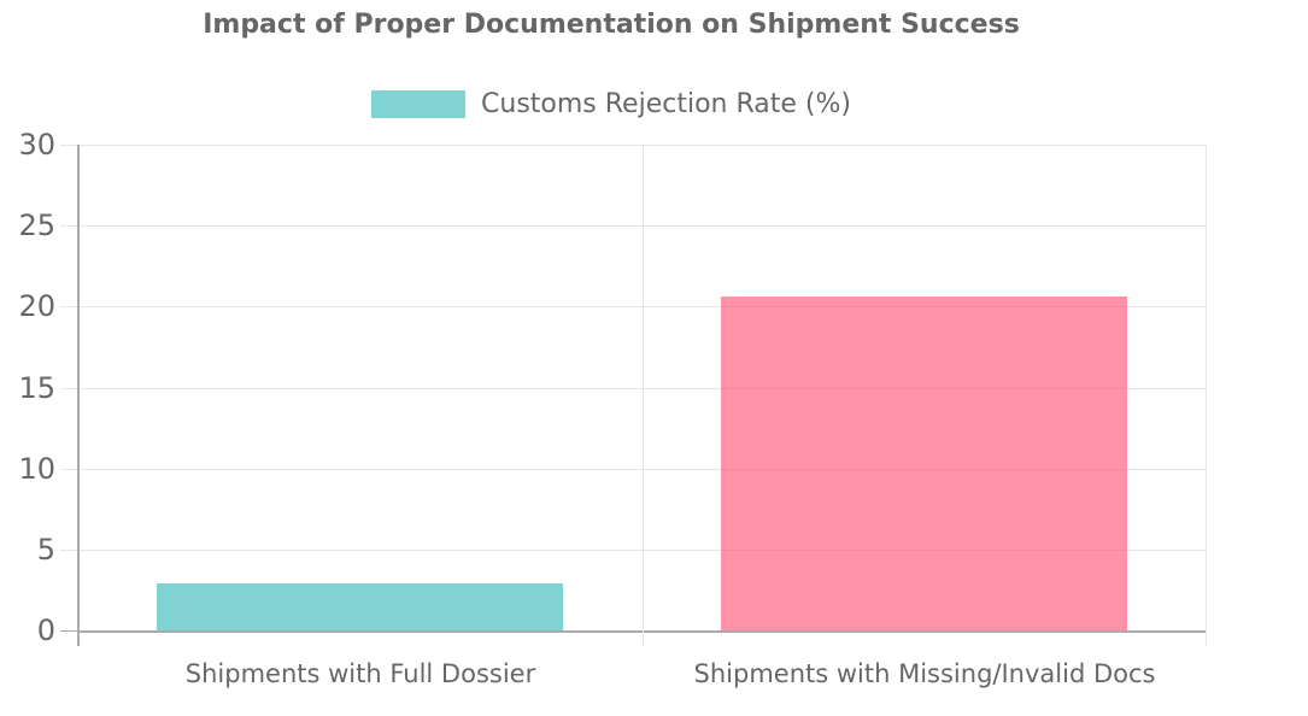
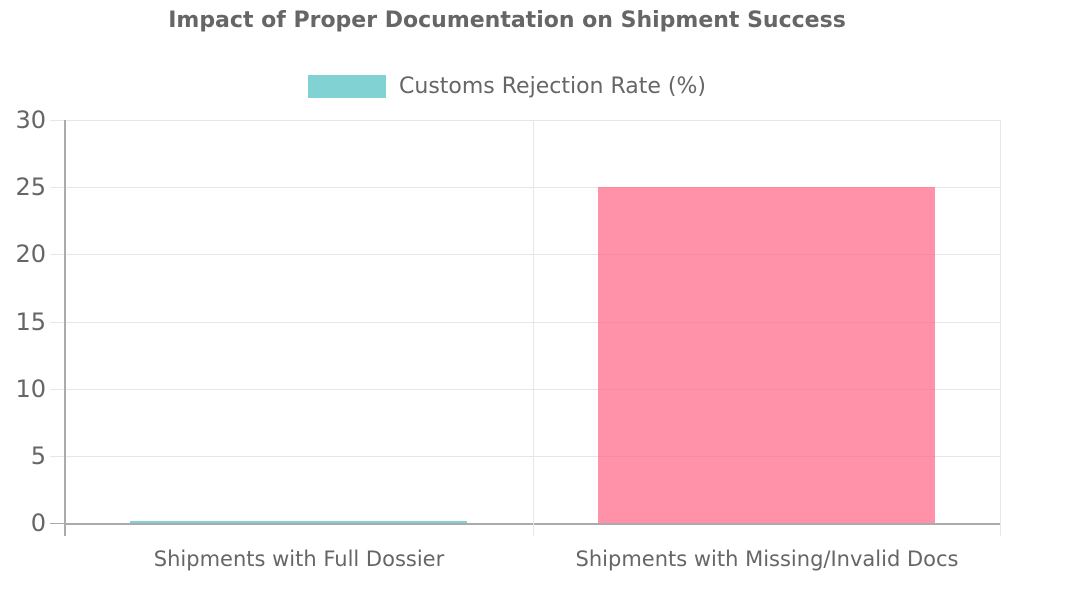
Shipments with Full Dossier: 2.9 -> 0.1
Shipments with Missing/Invalid Docs: 20.6 -> 25.0
